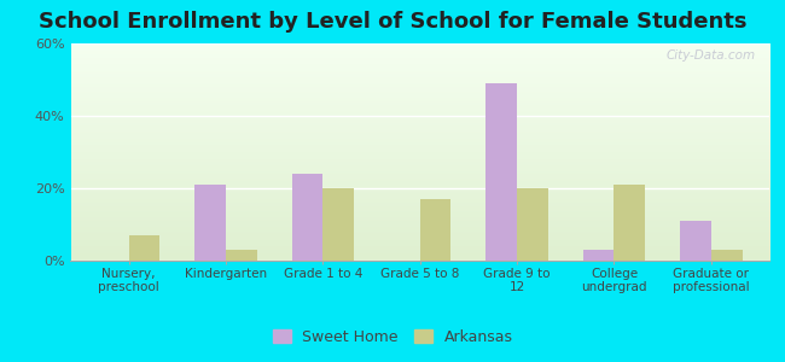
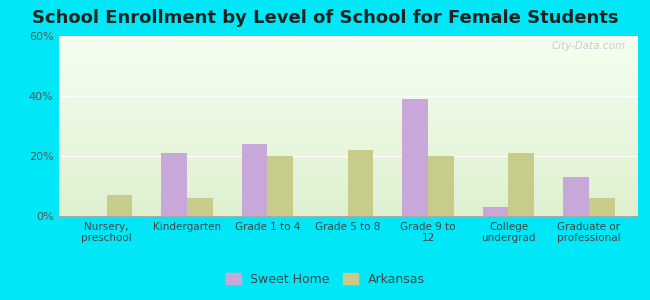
Arkansas/Kindergarten: 3% -> 6%
Arkansas/Grade 5 to 8: 17% -> 22%
Sweet Home/Grade 9 to 12: 49% -> 39%
Sweet Home/Graduate or professional: 11% -> 13%
Arkansas/Graduate or professional: 3% -> 6%
